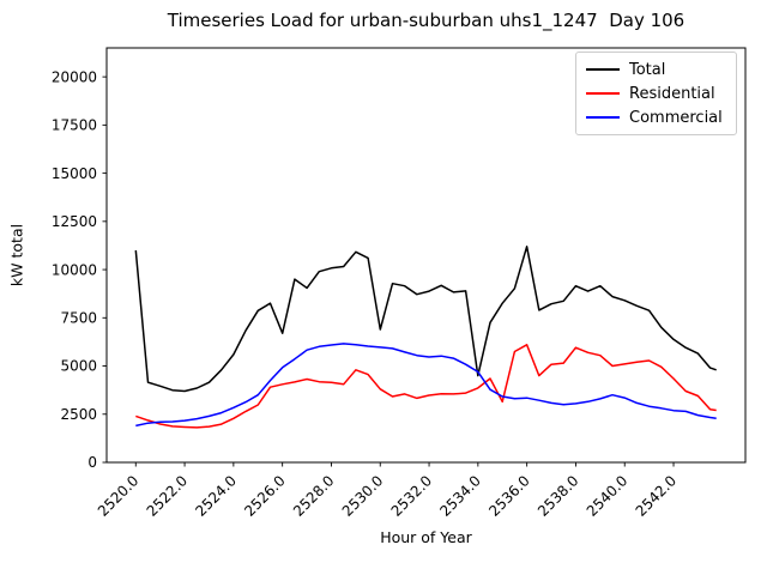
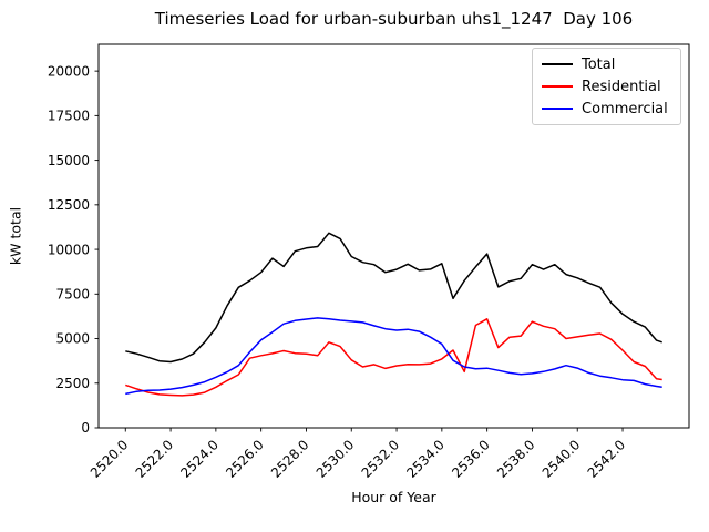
Total/2520.0: 11000 -> 4300
Total/2526.0: 6700 -> 8700
Total/2530.0: 6900 -> 9600
Total/2534.0: 4500 -> 9200
Total/2536.0: 11200 -> 9800
